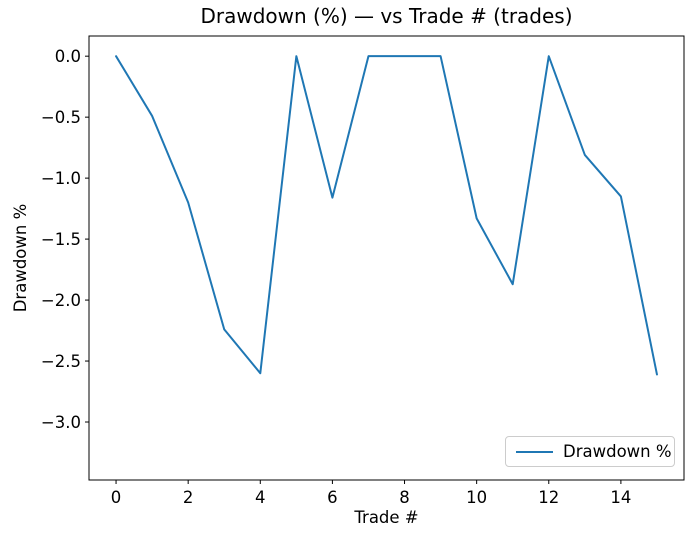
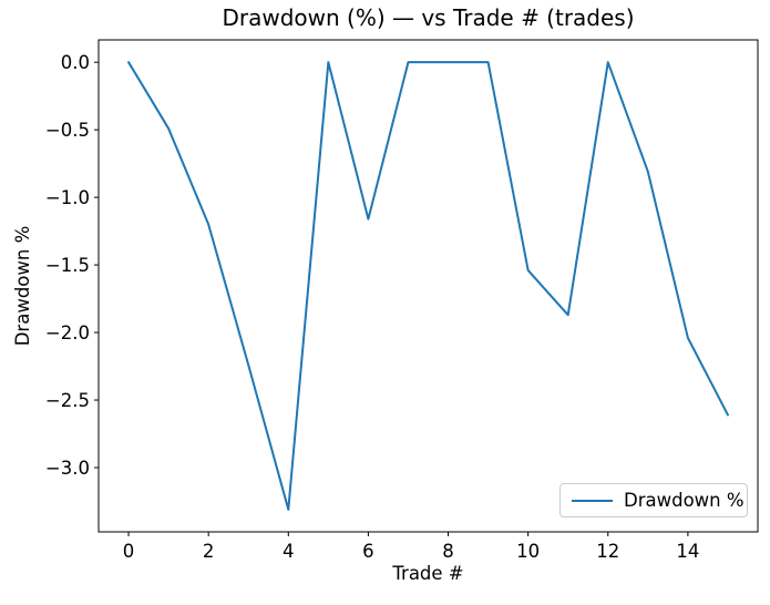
4: -2.60 -> -3.31
10: -1.33 -> -1.54
14: -1.15 -> -2.04
